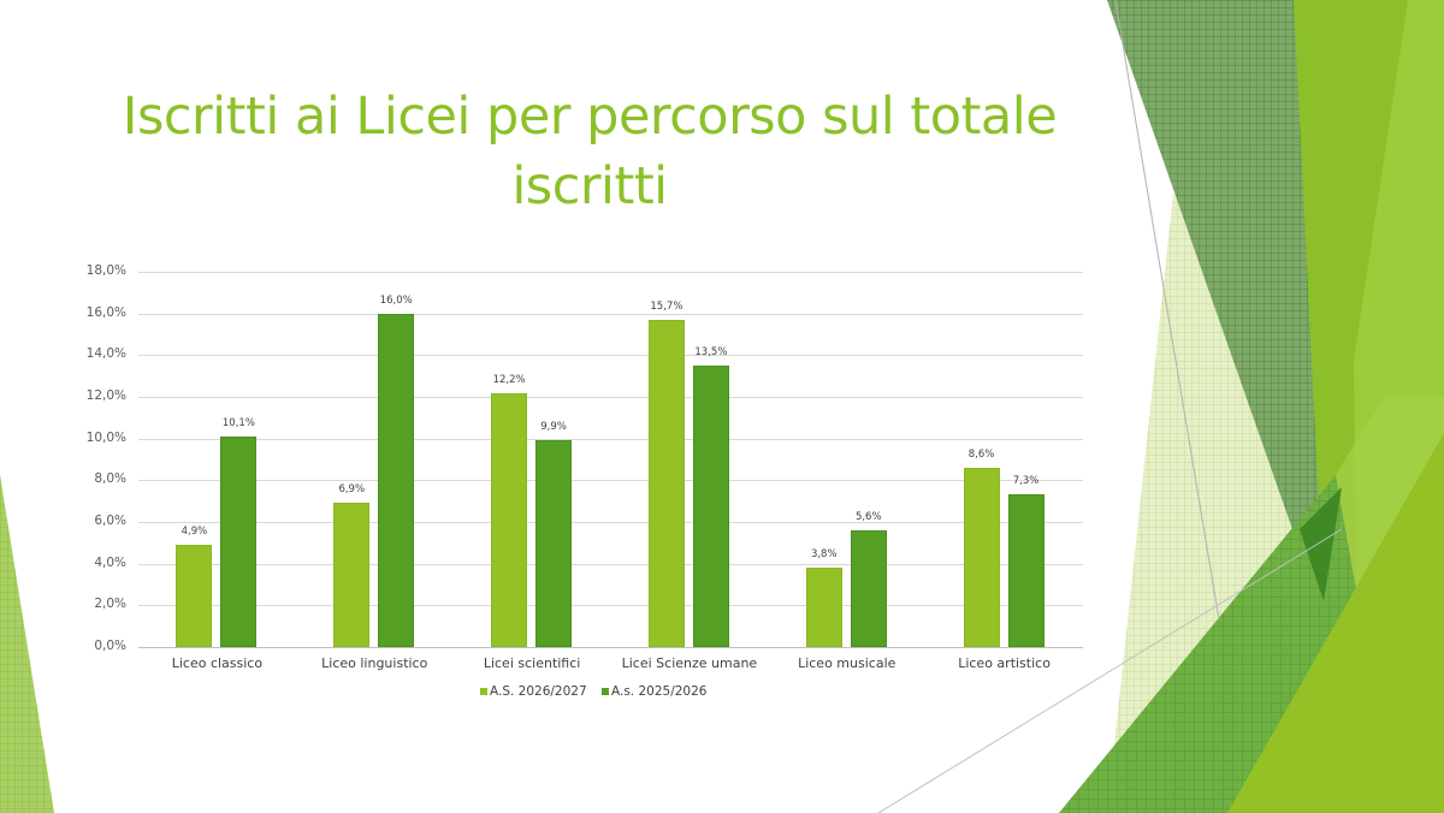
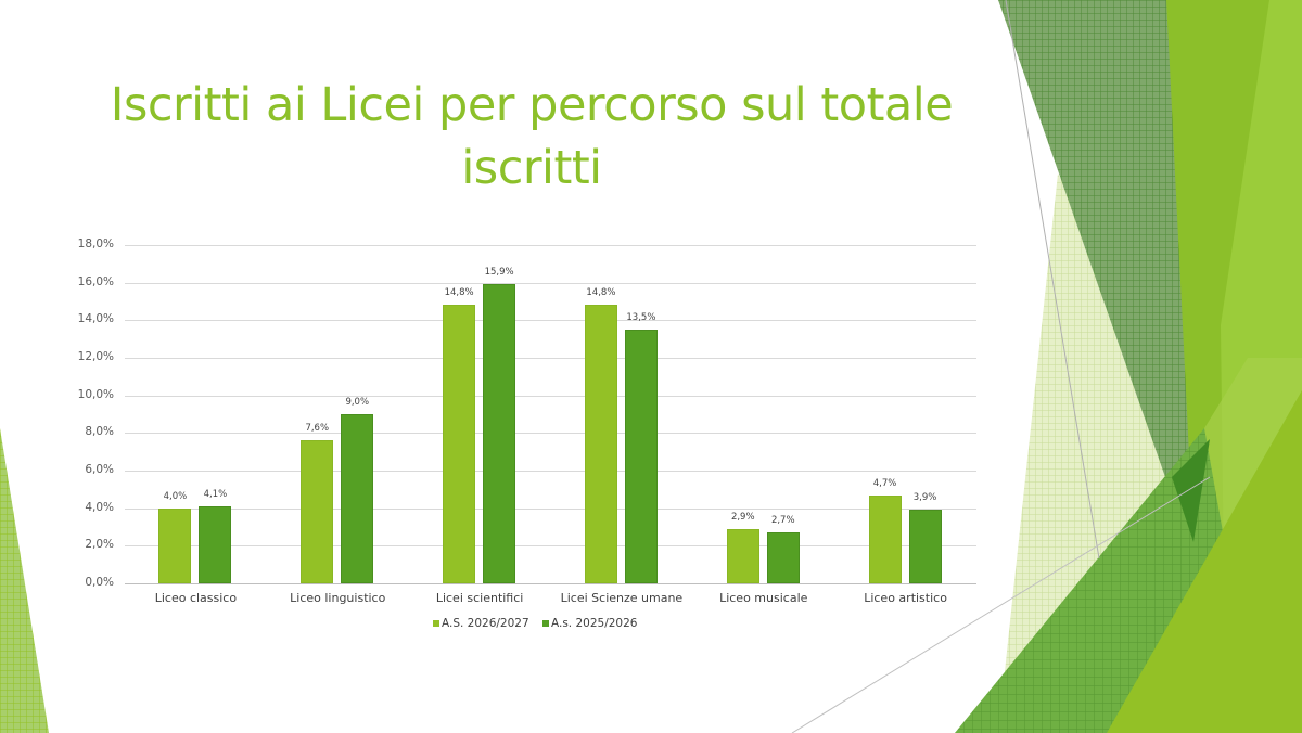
A.S. 2026/2027/Liceo classico: 4,9% -> 4,0%
A.s. 2025/2026/Liceo classico: 10,1% -> 4,1%
A.S. 2026/2027/Liceo linguistico: 6,9% -> 7,6%
A.s. 2025/2026/Liceo linguistico: 16,0% -> 9,0%
A.S. 2026/2027/Licei scientifici: 12,2% -> 14,8%
A.s. 2025/2026/Licei scientifici: 9,9% -> 15,9%
A.S. 2026/2027/Licei Scienze umane: 15,7% -> 14,8%
A.S. 2026/2027/Liceo musicale: 3,8% -> 2,9%
A.s. 2025/2026/Liceo musicale: 5,6% -> 2,7%
A.S. 2026/2027/Liceo artistico: 8,6% -> 4,7%
A.s. 2025/2026/Liceo artistico: 7,3% -> 3,9%
